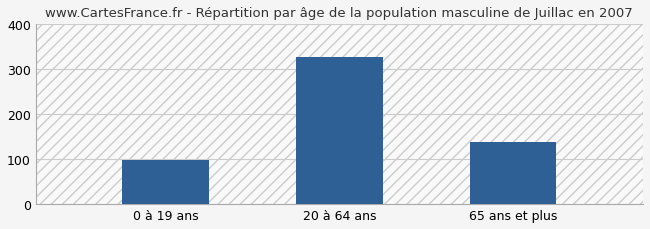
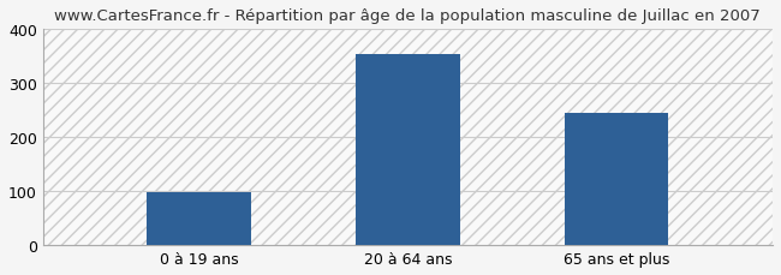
20 à 64 ans: 327 -> 355
65 ans et plus: 139 -> 245
